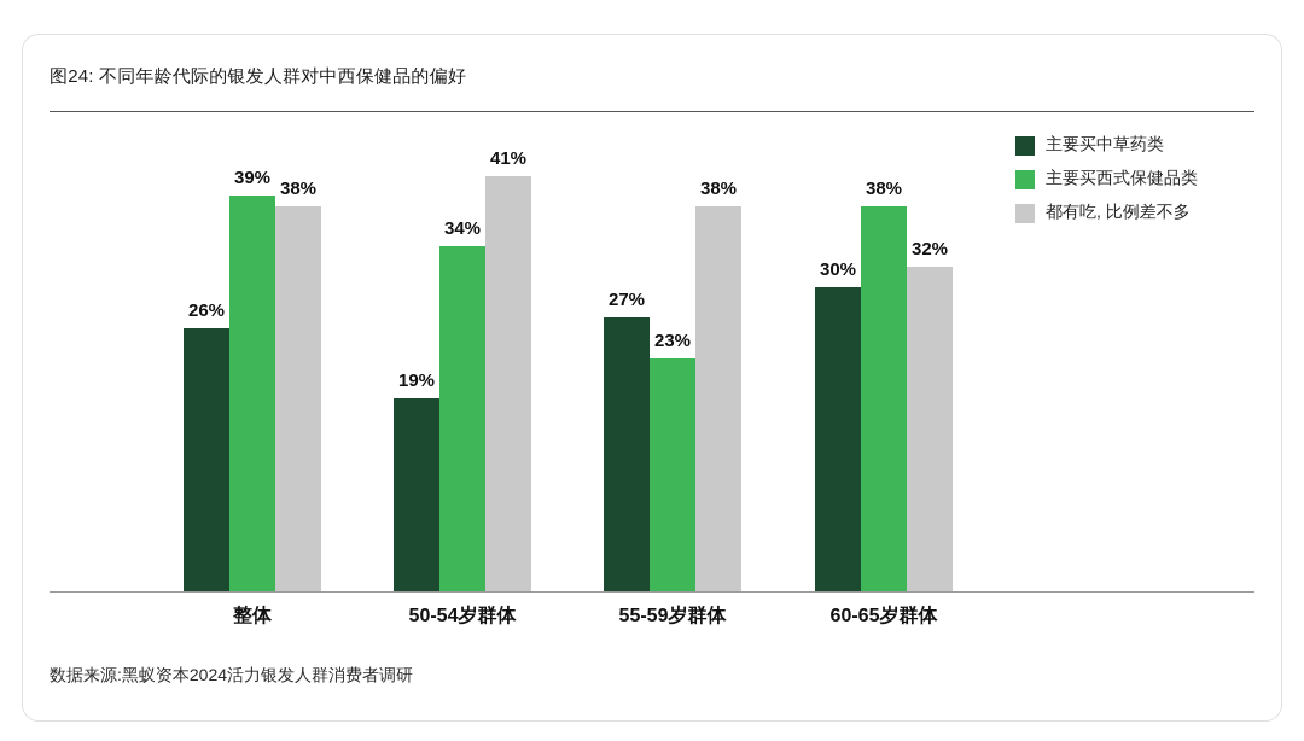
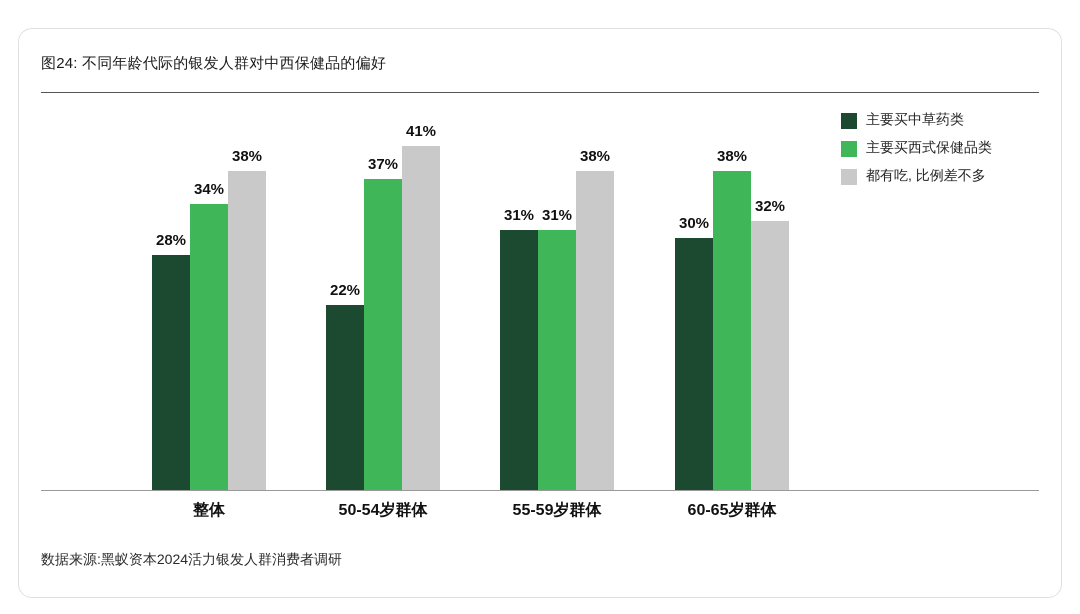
主要买中草药类/整体: 26% -> 28%
主要买西式保健品类/整体: 39% -> 34%
主要买中草药类/50-54岁群体: 19% -> 22%
主要买西式保健品类/50-54岁群体: 34% -> 37%
主要买中草药类/55-59岁群体: 27% -> 31%
主要买西式保健品类/55-59岁群体: 23% -> 31%
